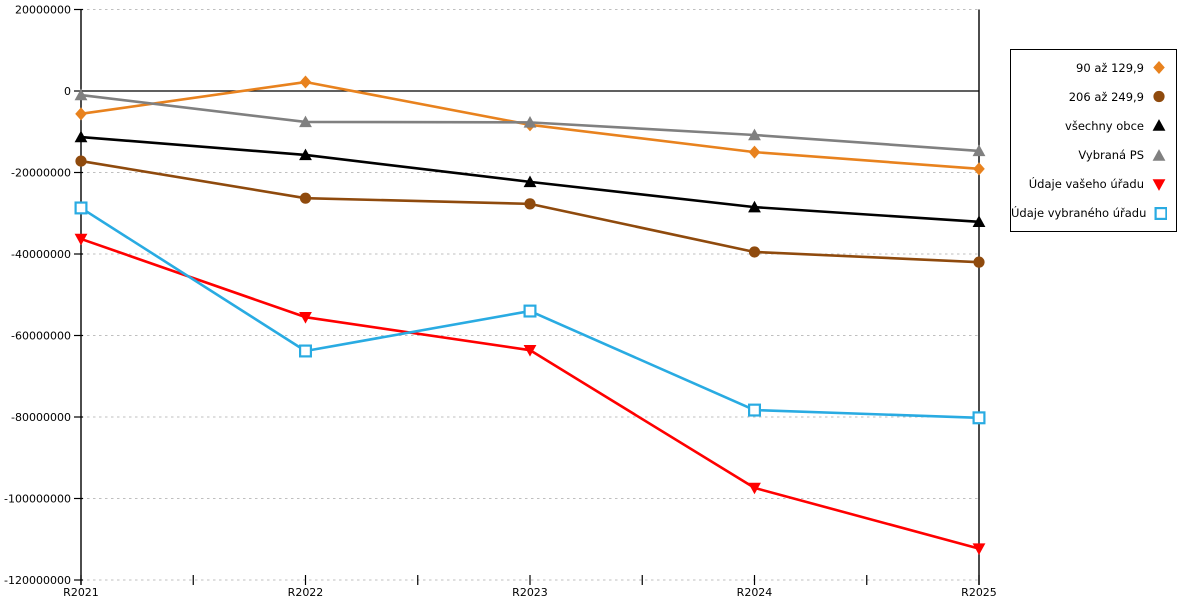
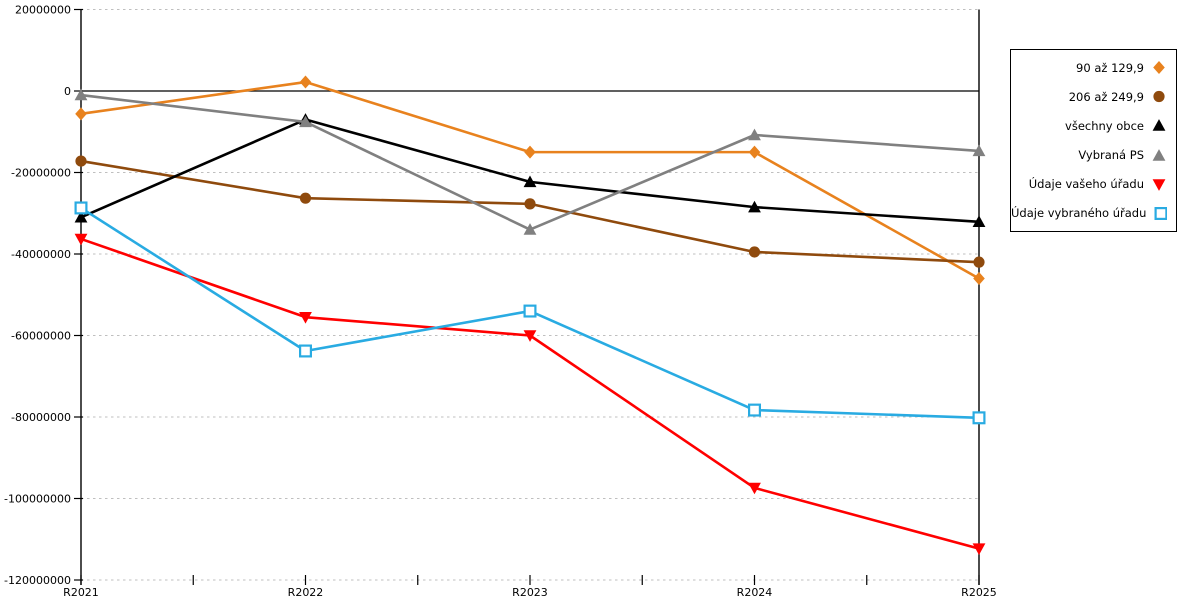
všechny obce/R2021: -11000000 -> -31000000
všechny obce/R2022: -16000000 -> -7000000
90 až 129,9/R2023: -8000000 -> -15000000
Vybraná PS/R2023: -8000000 -> -34000000
Údaje vašeho úřadu/R2023: -64000000 -> -60000000
90 až 129,9/R2025: -19000000 -> -46000000
